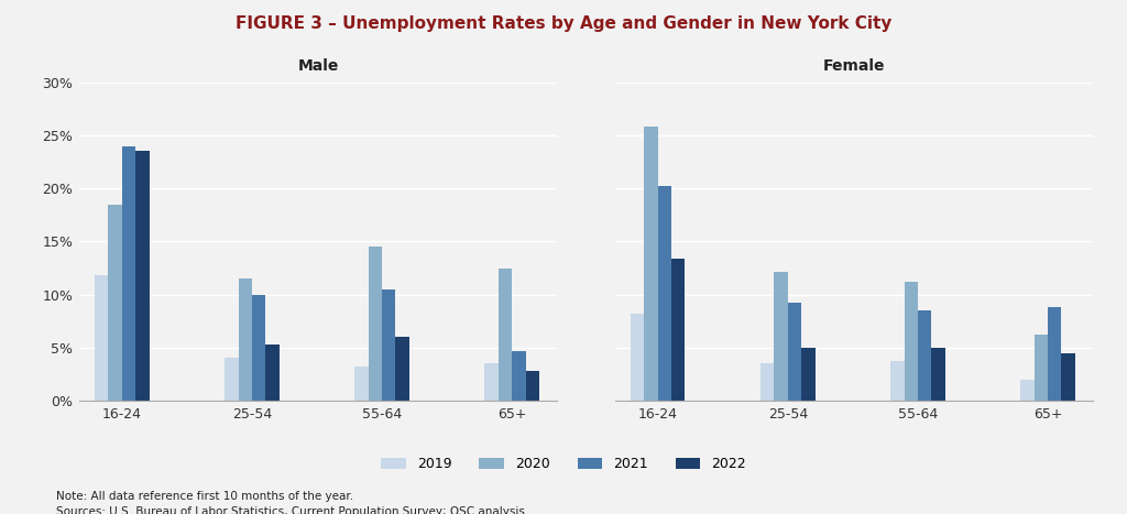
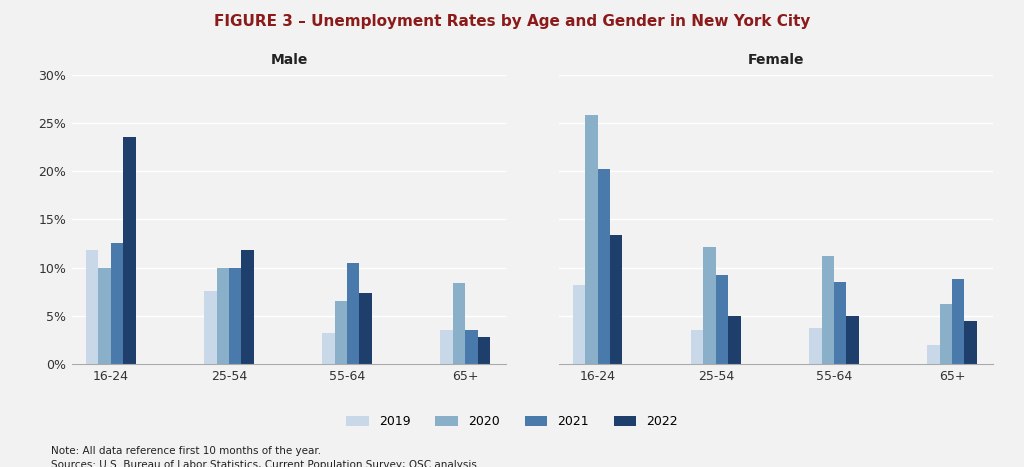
Male/2020/16-24: 18.5% -> 10.0%
Male/2021/16-24: 24.0% -> 12.6%
Male/2019/25-54: 4.1% -> 7.6%
Male/2020/25-54: 11.5% -> 10.0%
Male/2022/25-54: 5.3% -> 11.8%
Male/2020/55-64: 14.5% -> 6.6%
Male/2022/55-64: 6.0% -> 7.4%
Male/2020/65+: 12.5% -> 8.4%
Male/2021/65+: 4.7% -> 3.6%
